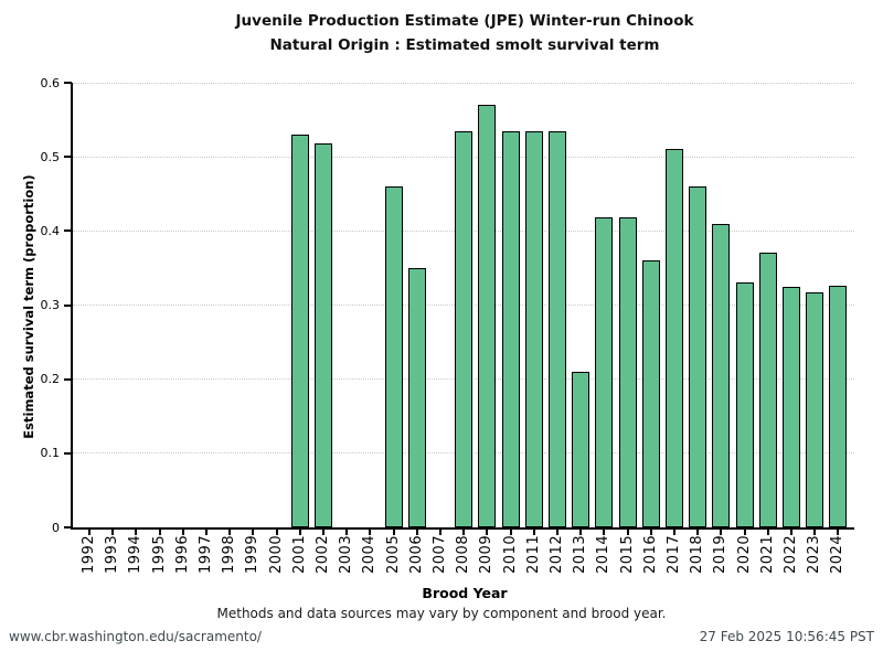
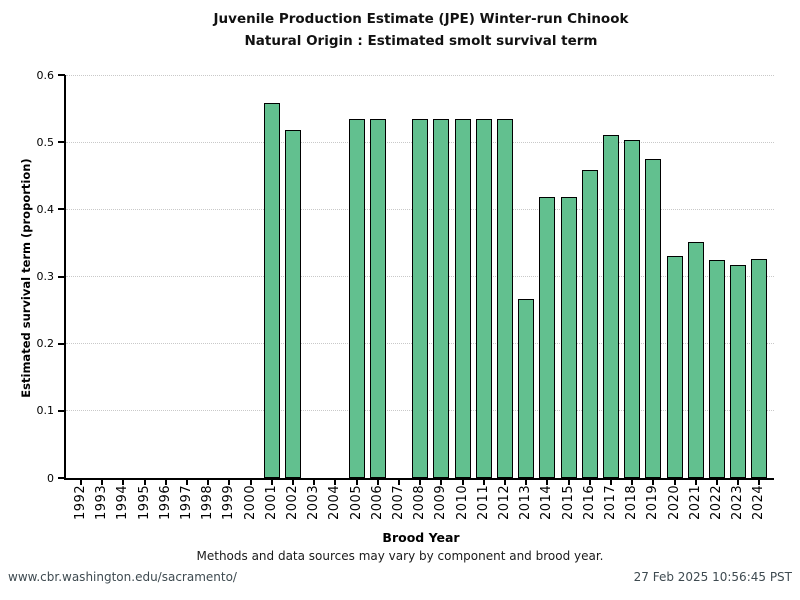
2001: 0.53 -> 0.56
2005: 0.46 -> 0.54
2006: 0.35 -> 0.54
2009: 0.57 -> 0.54
2013: 0.21 -> 0.27
2016: 0.36 -> 0.46
2018: 0.46 -> 0.50
2019: 0.41 -> 0.47
2021: 0.37 -> 0.35
